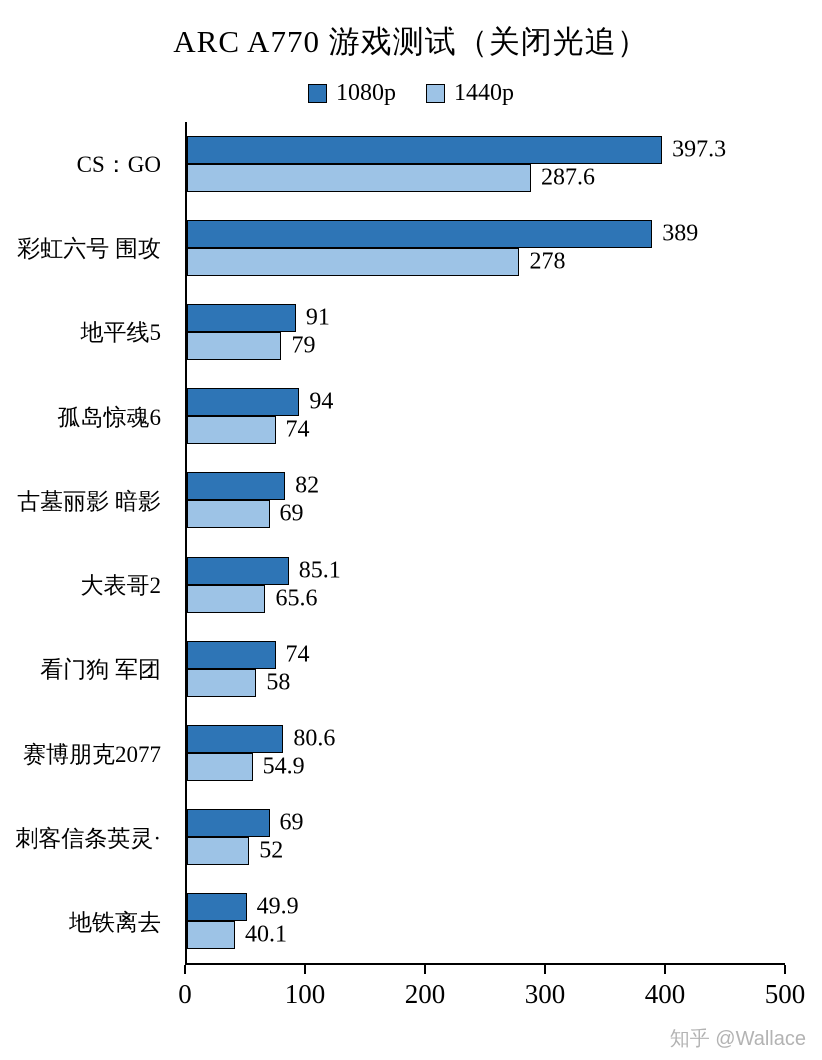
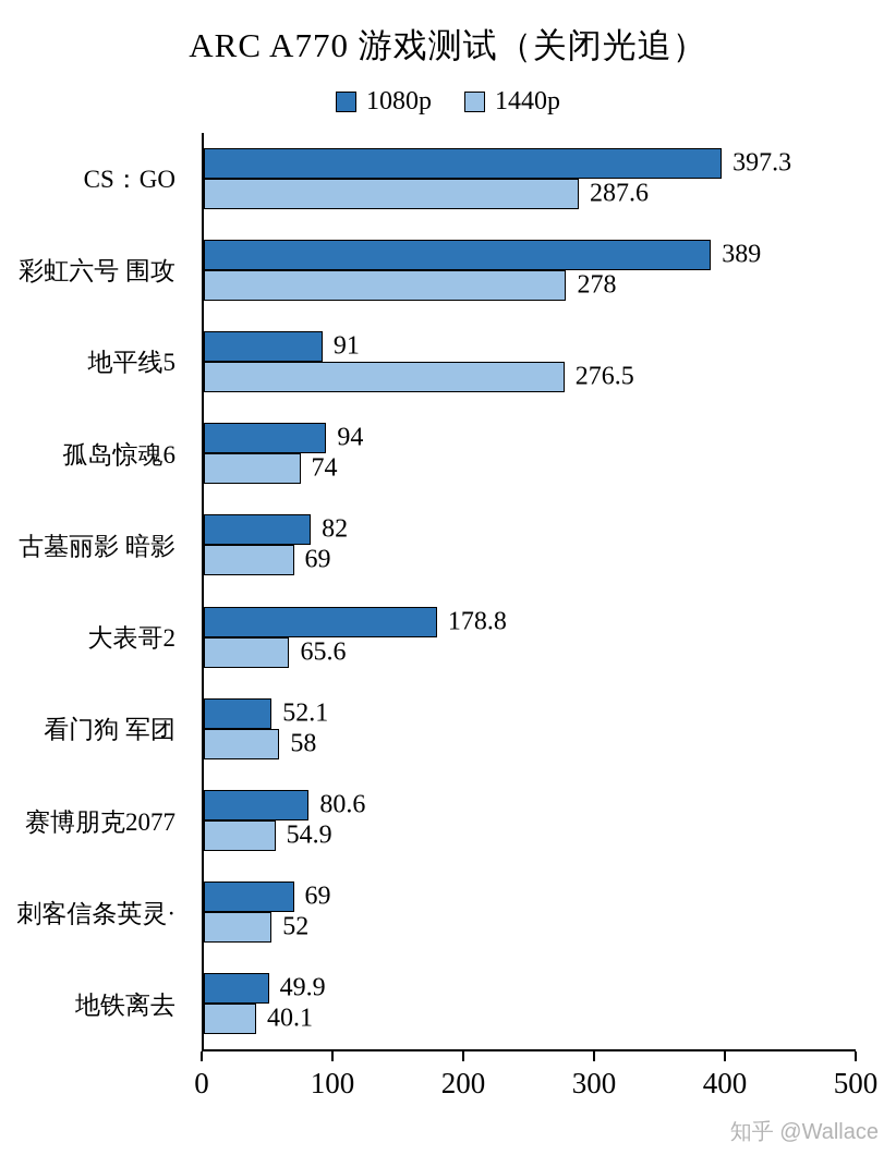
1440p/地平线5: 79 -> 276.5
1080p/大表哥2: 85.1 -> 178.8
1080p/看门狗 军团: 74 -> 52.1
